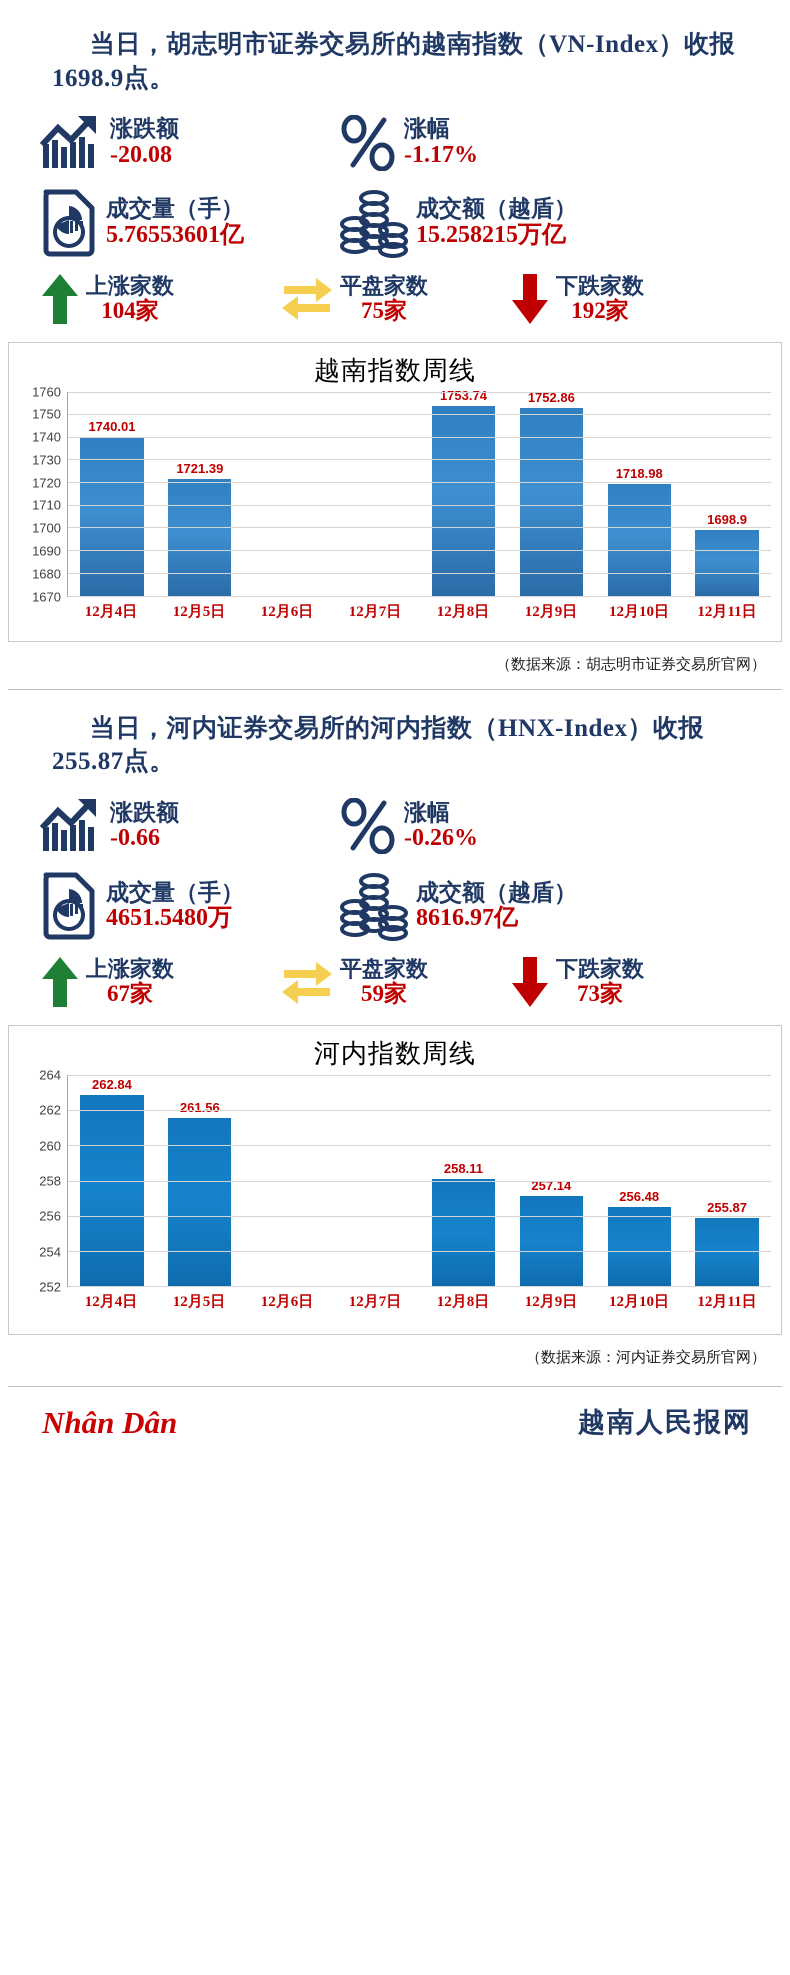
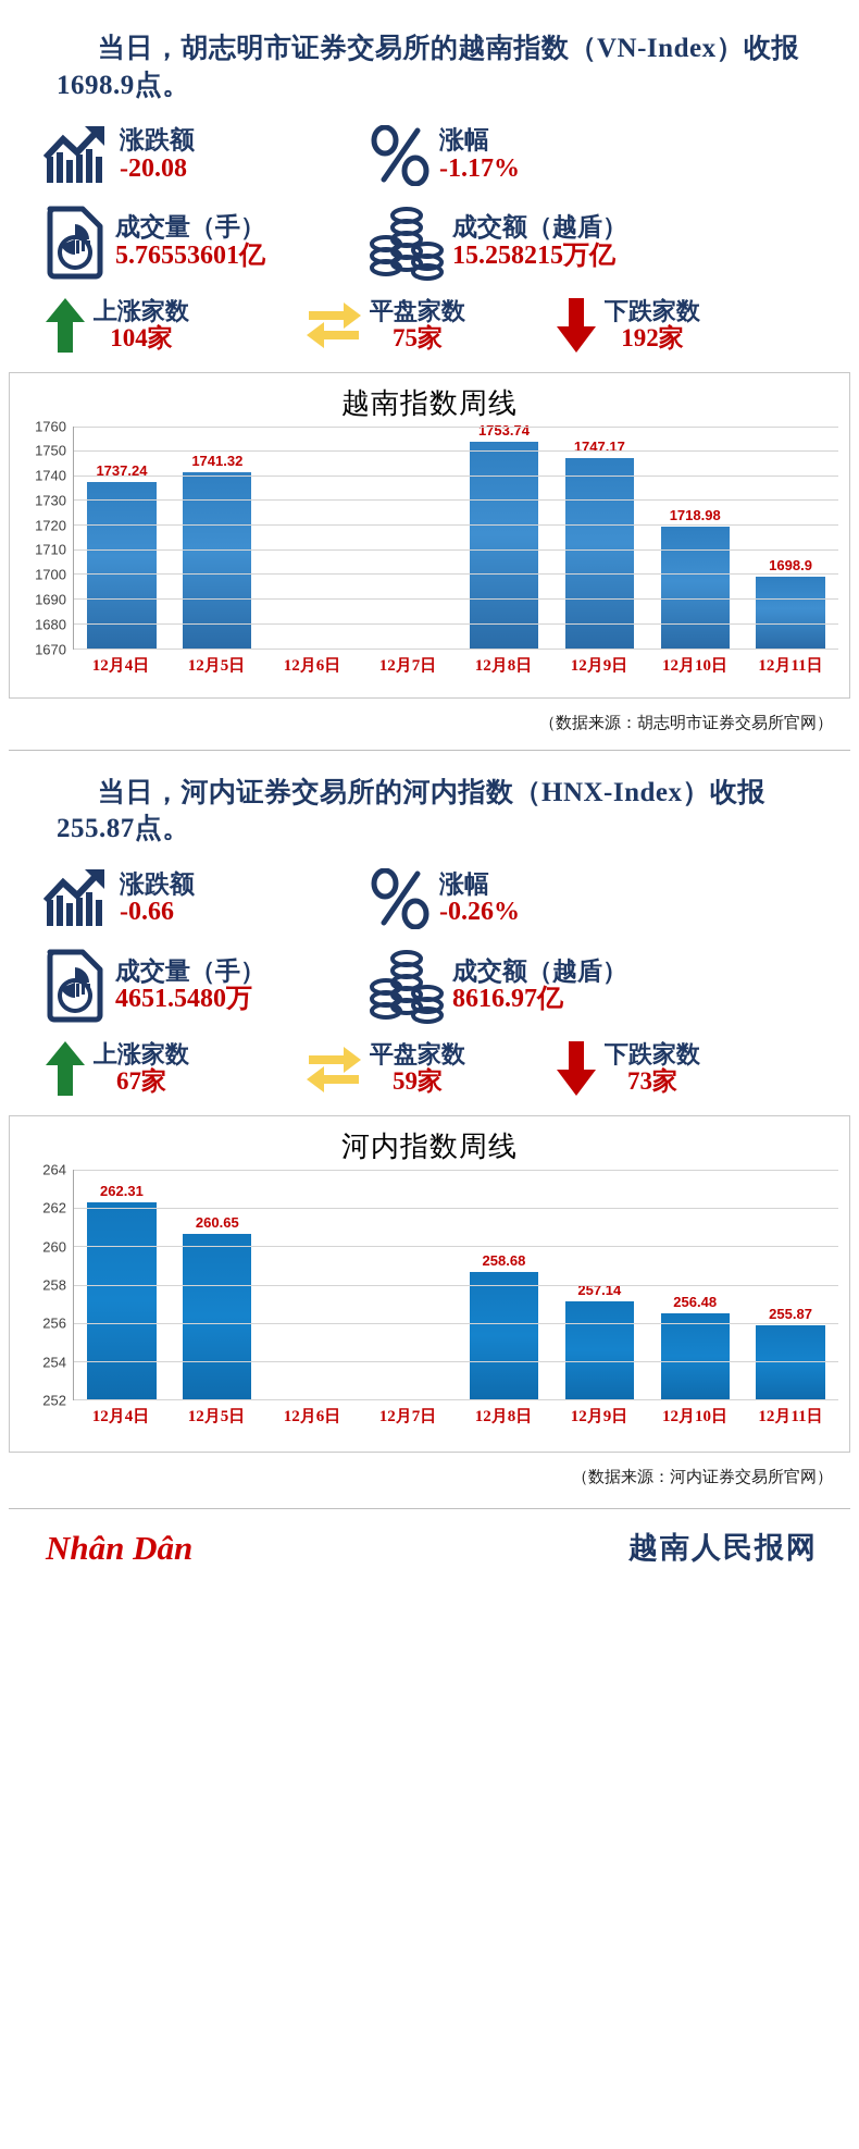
越南指数周线/12月4日: 1740.01 -> 1737.24
越南指数周线/12月5日: 1721.39 -> 1741.32
越南指数周线/12月9日: 1752.86 -> 1747.17
河内指数周线/12月4日: 262.84 -> 262.31
河内指数周线/12月5日: 261.56 -> 260.65
河内指数周线/12月8日: 258.11 -> 258.68
